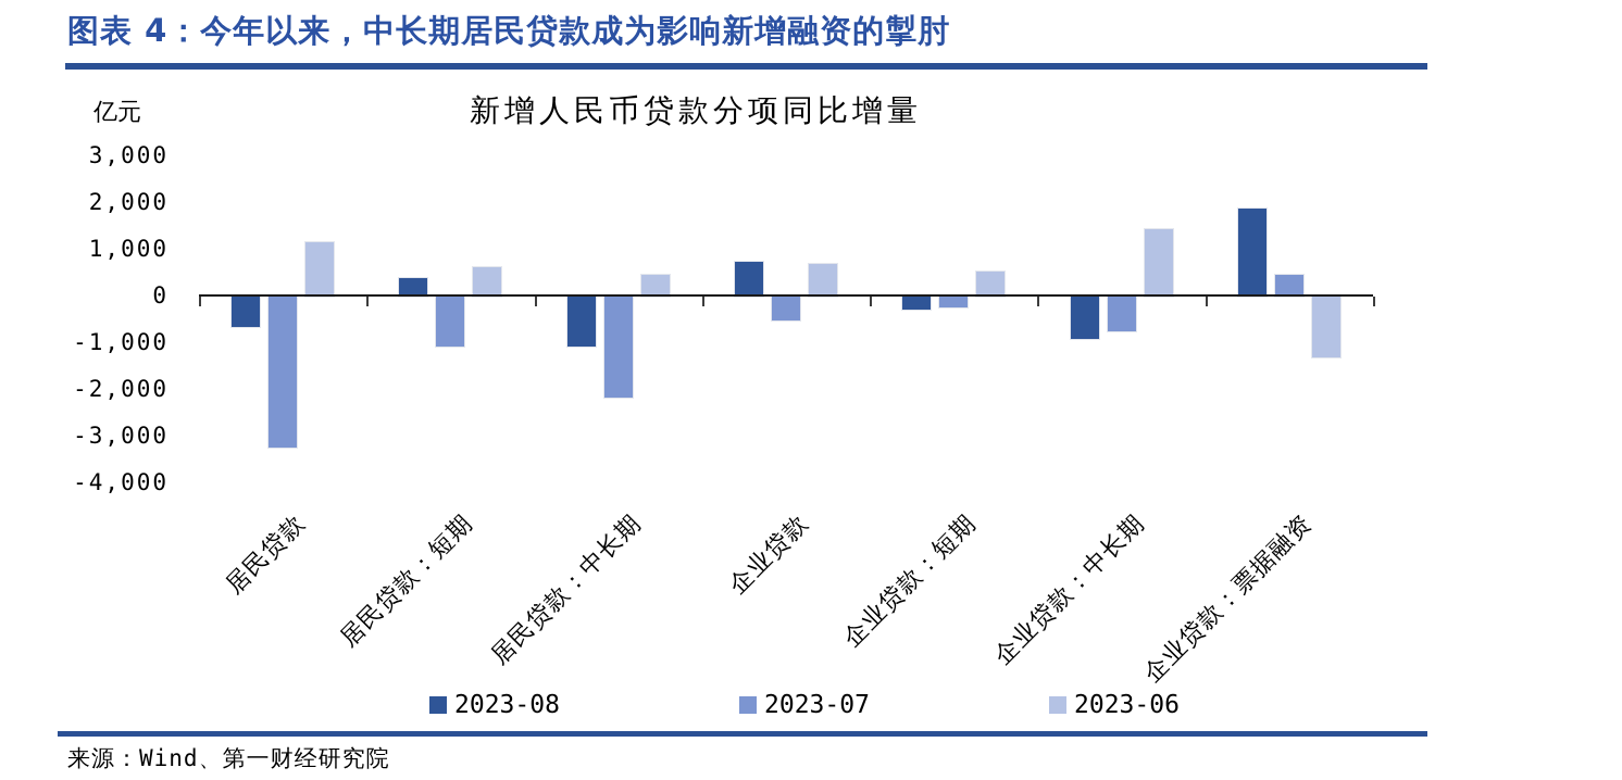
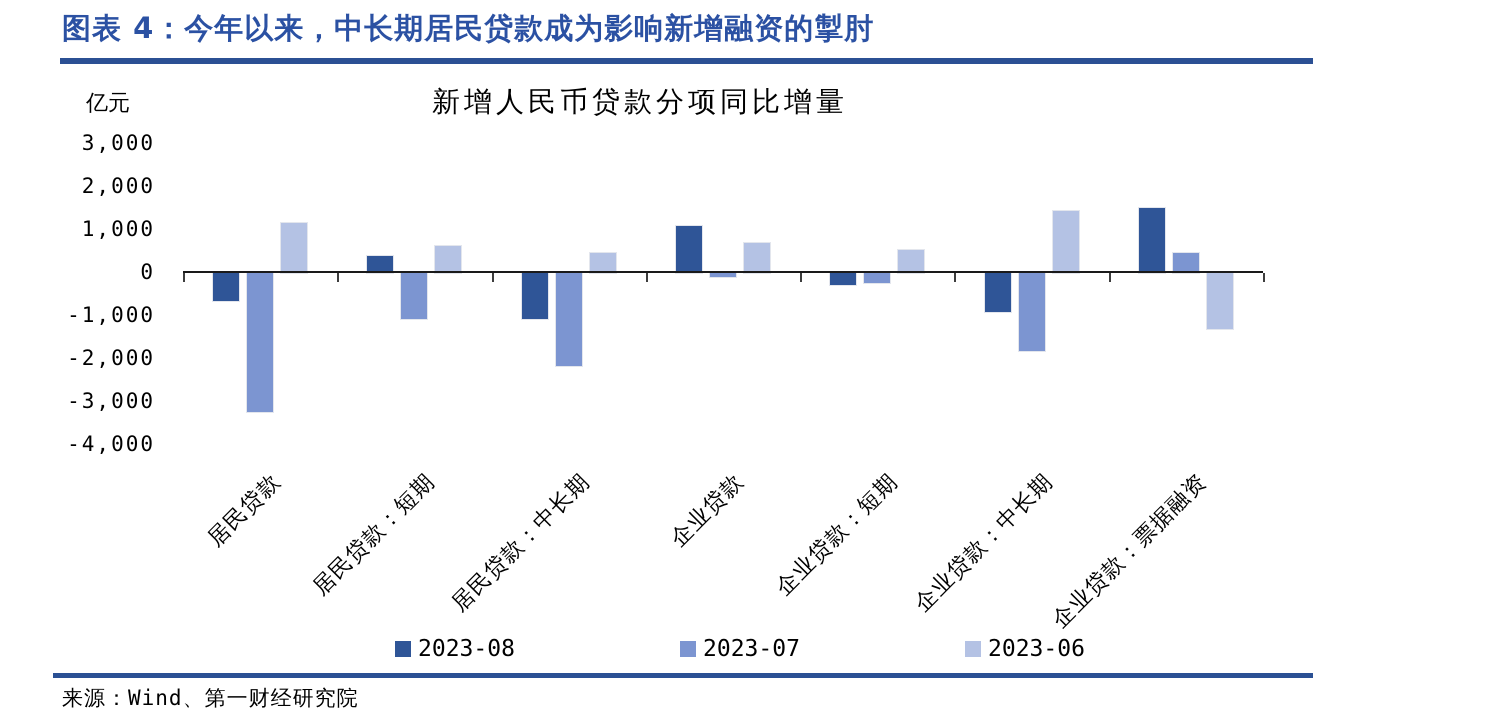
2023-08/企业贷款: 700 -> 1100
2023-07/企业贷款: -500 -> -100
2023-07/企业贷款：中长期: -700 -> -1800
2023-08/企业贷款：票据融资: 1900 -> 1500
